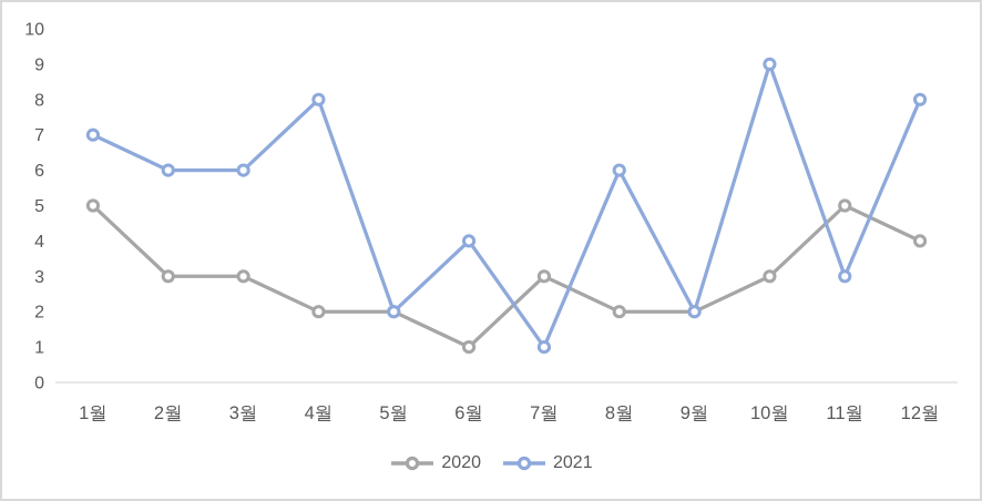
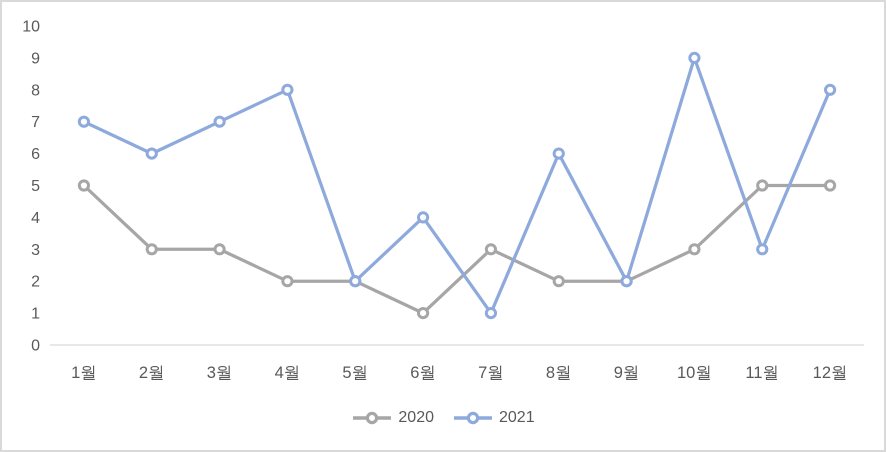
2021/3월: 6 -> 7
2020/12월: 4 -> 5
